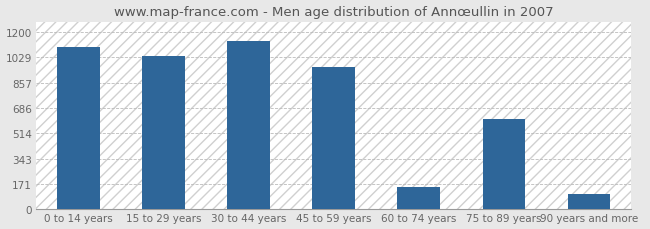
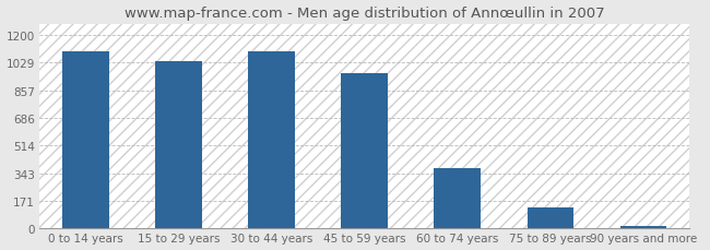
30 to 44 years: 1140 -> 1100
60 to 74 years: 150 -> 380
75 to 89 years: 610 -> 130
90 years and more: 100 -> 20
